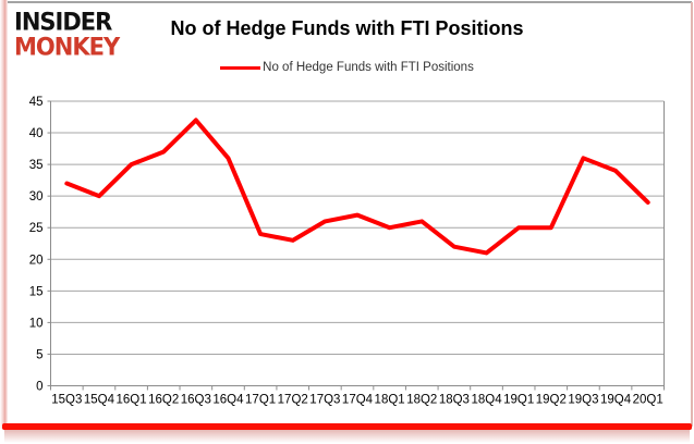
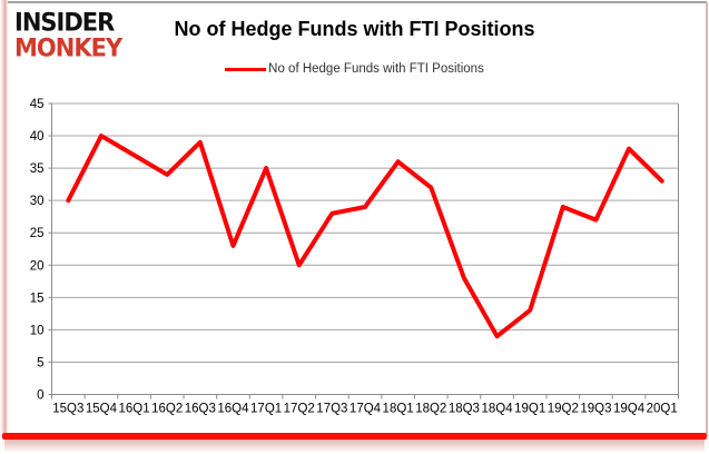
15Q3: 32 -> 30
15Q4: 30 -> 40
16Q1: 35 -> 37
16Q2: 37 -> 34
16Q3: 42 -> 39
16Q4: 36 -> 23
17Q1: 24 -> 35
17Q2: 23 -> 20
17Q3: 26 -> 28
17Q4: 27 -> 29
18Q1: 25 -> 36
18Q2: 26 -> 32
18Q3: 22 -> 18
18Q4: 21 -> 9
19Q1: 25 -> 13
19Q2: 25 -> 29
19Q3: 36 -> 27
19Q4: 34 -> 38
20Q1: 29 -> 33
